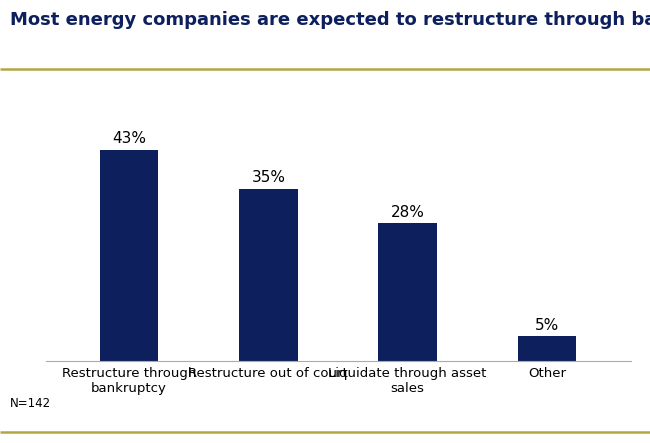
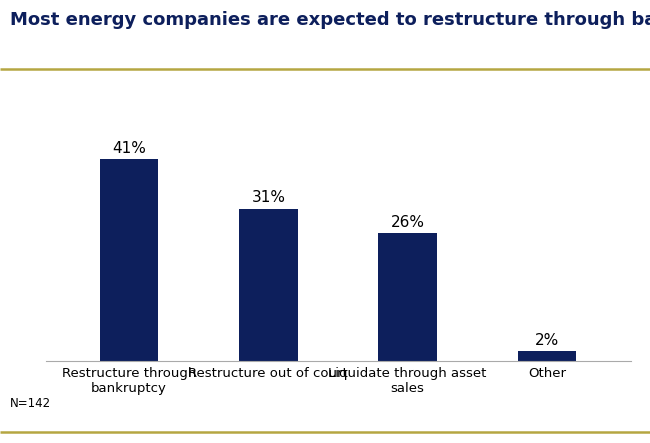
Restructure through bankruptcy: 43% -> 41%
Restructure out of court: 35% -> 31%
Liquidate through asset sales: 28% -> 26%
Other: 5% -> 2%
